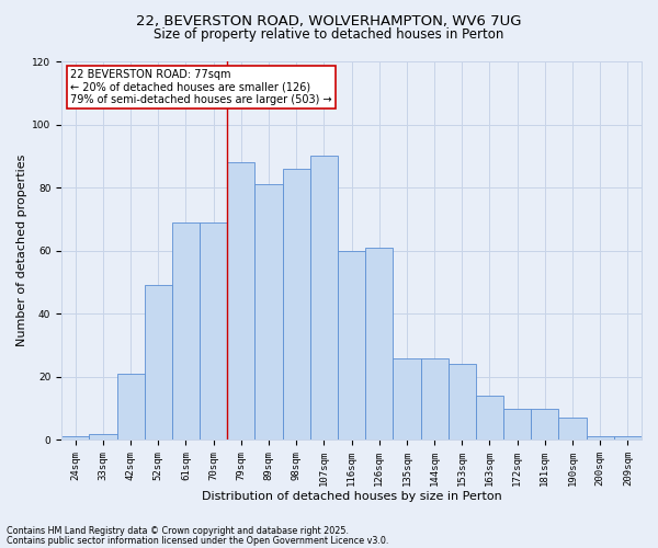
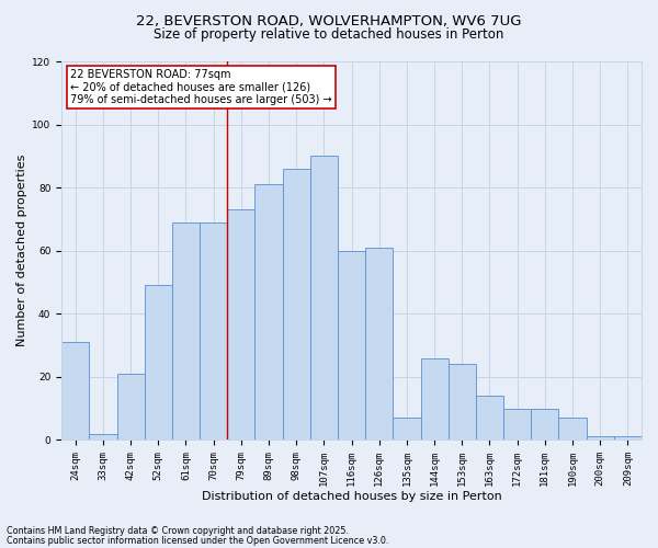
24sqm: 1 -> 31
79sqm: 88 -> 73
135sqm: 26 -> 7
